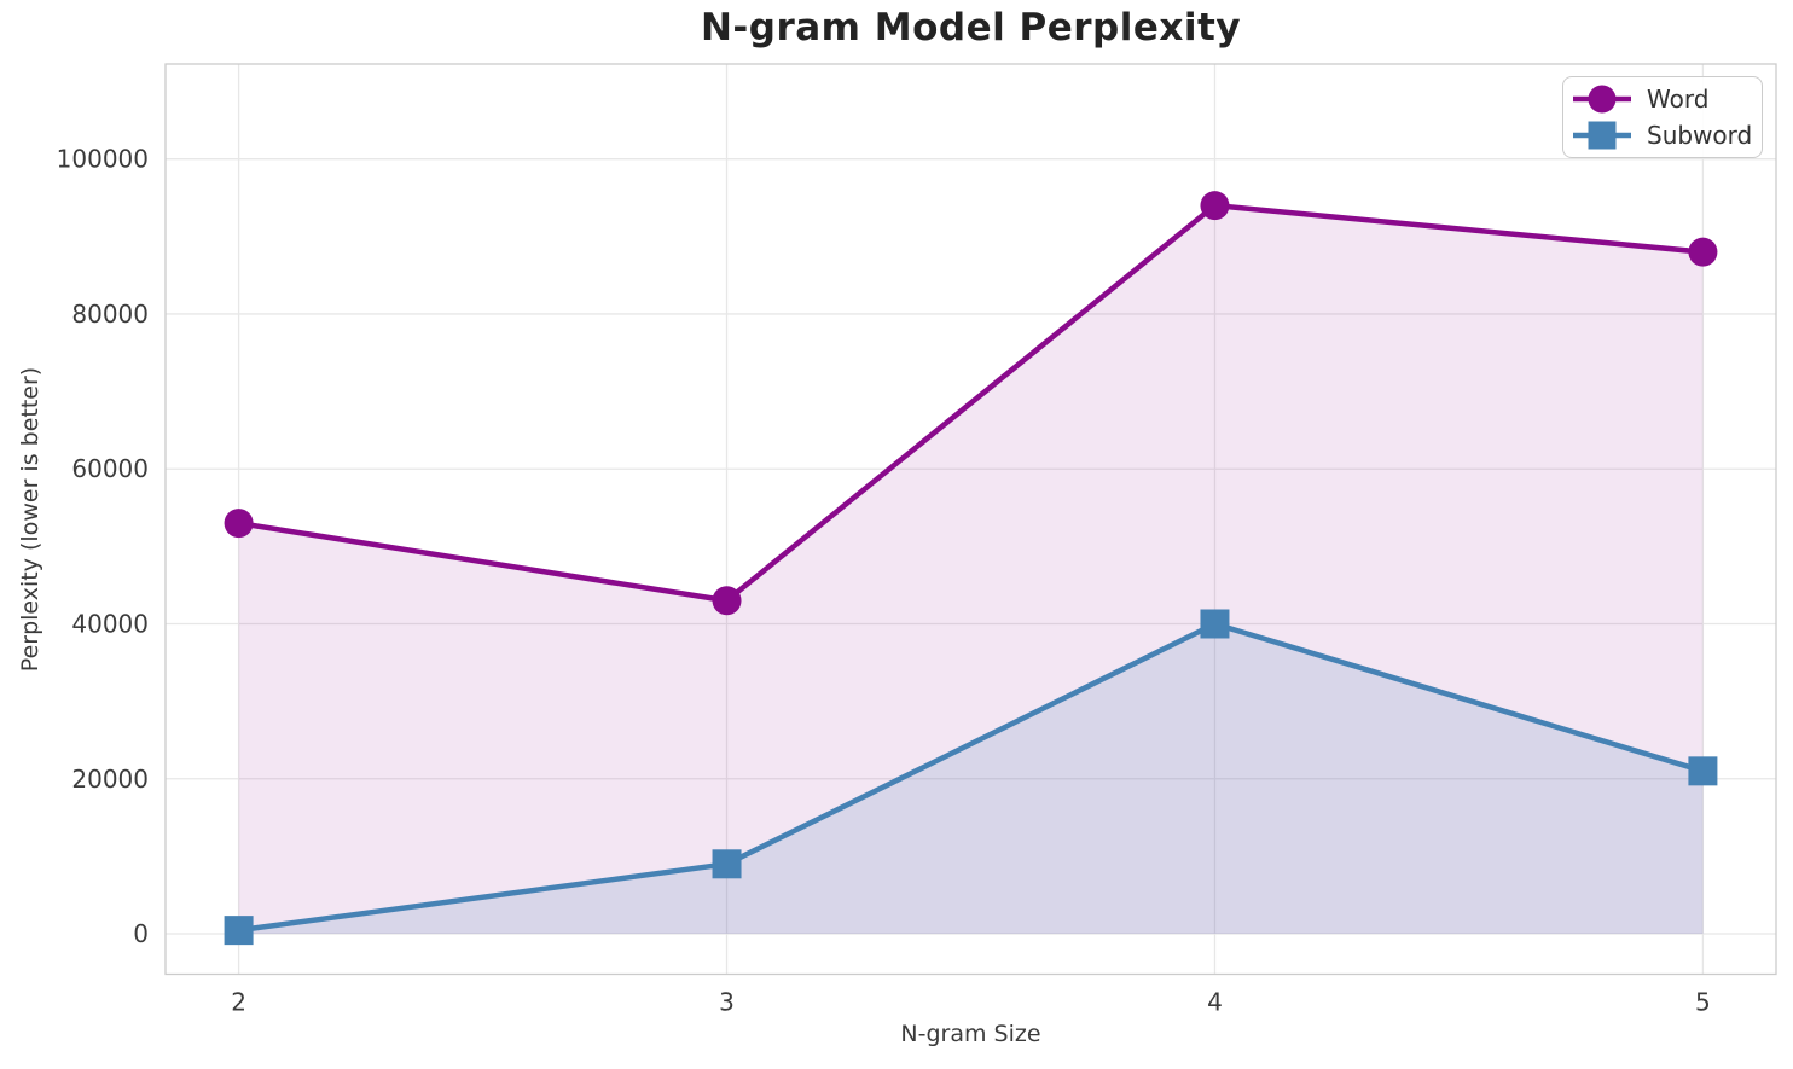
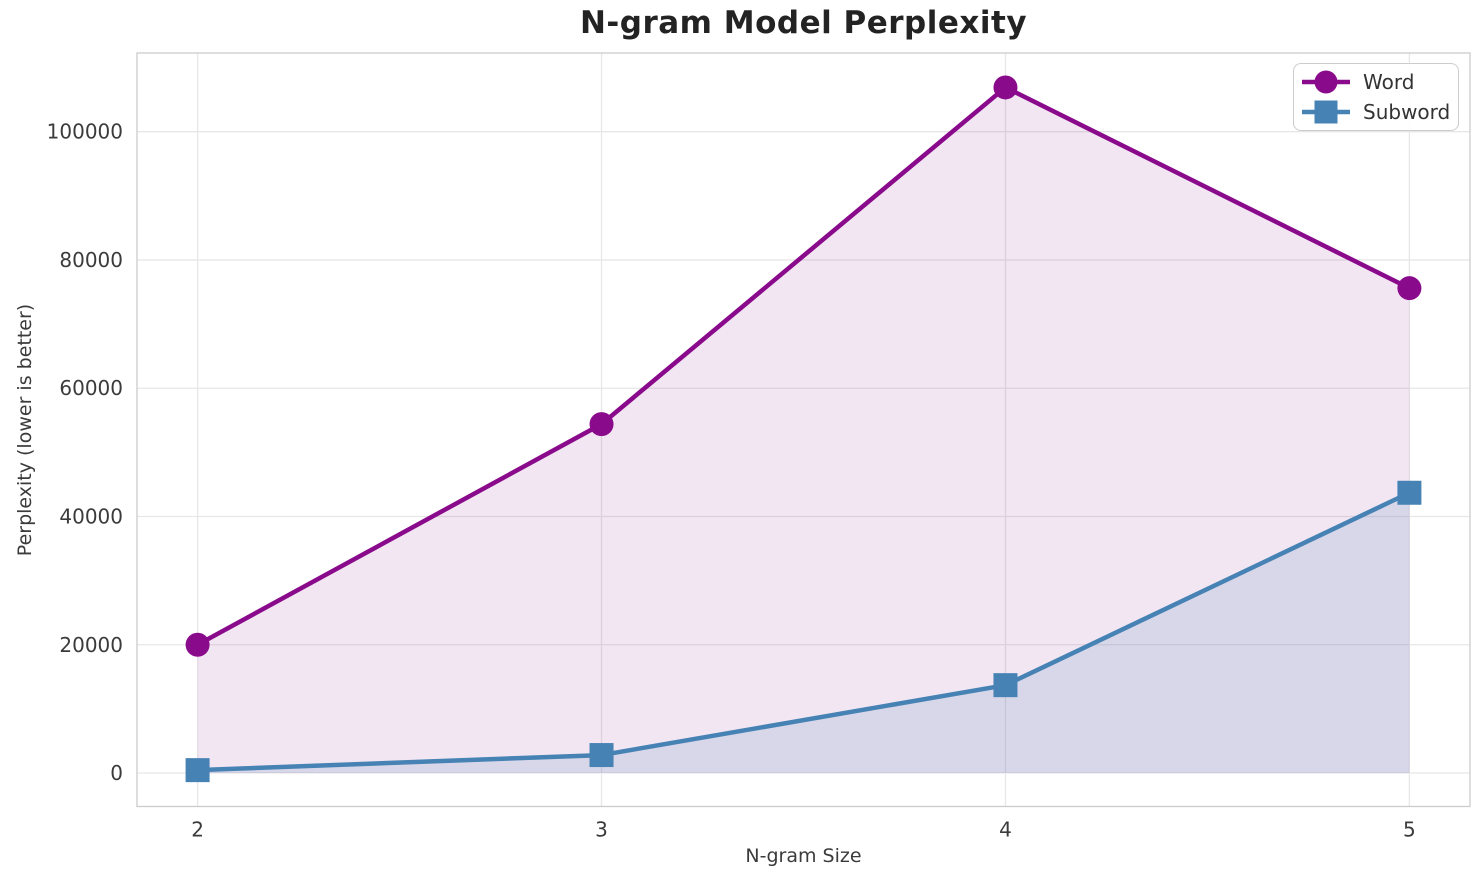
Word/2: 53000 -> 20000
Word/3: 43000 -> 54000
Subword/3: 9000 -> 3000
Word/4: 94000 -> 107000
Subword/4: 40000 -> 14000
Word/5: 88000 -> 76000
Subword/5: 21000 -> 44000
